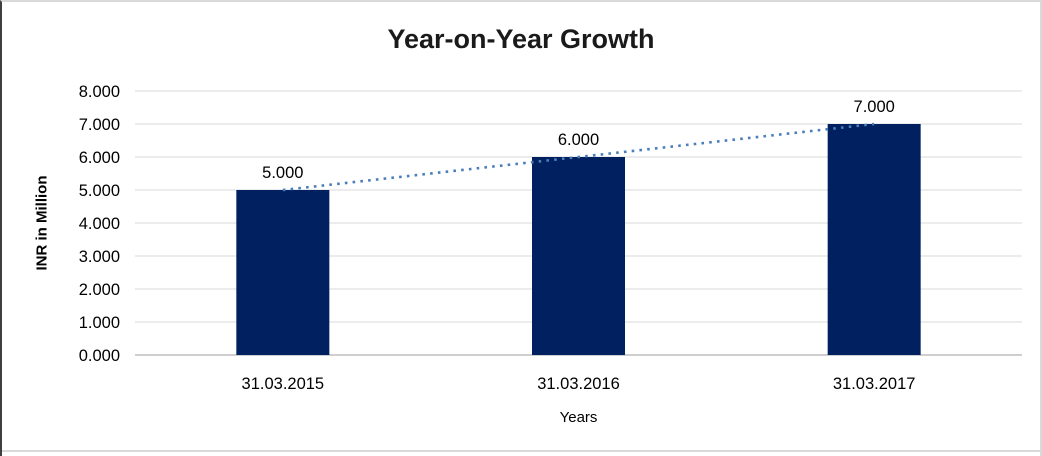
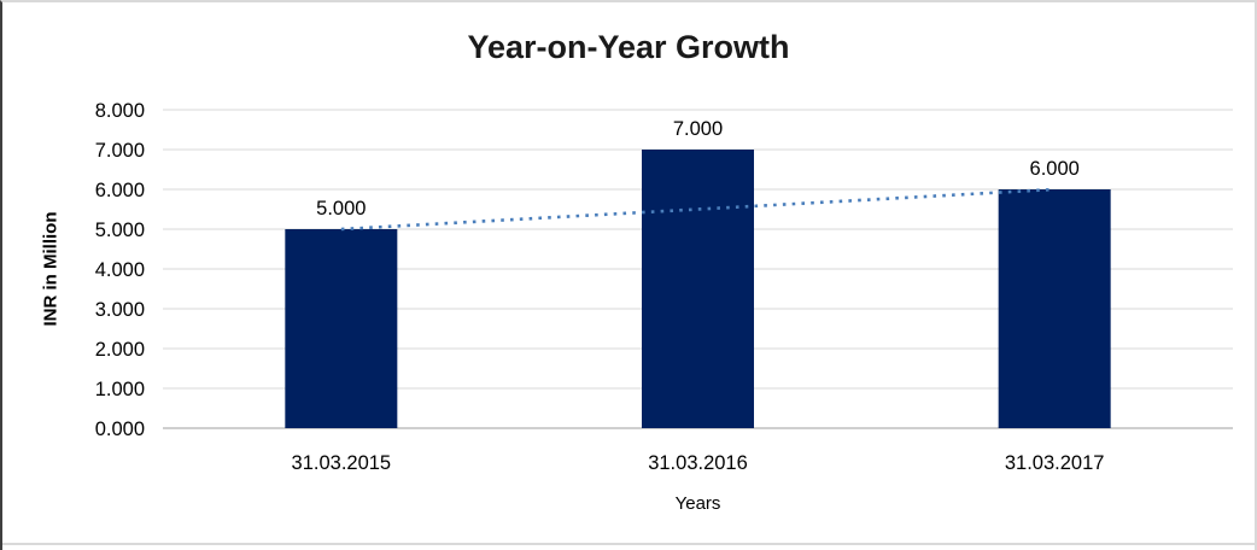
31.03.2016: 6.000 -> 7.000
31.03.2017: 7.000 -> 6.000
